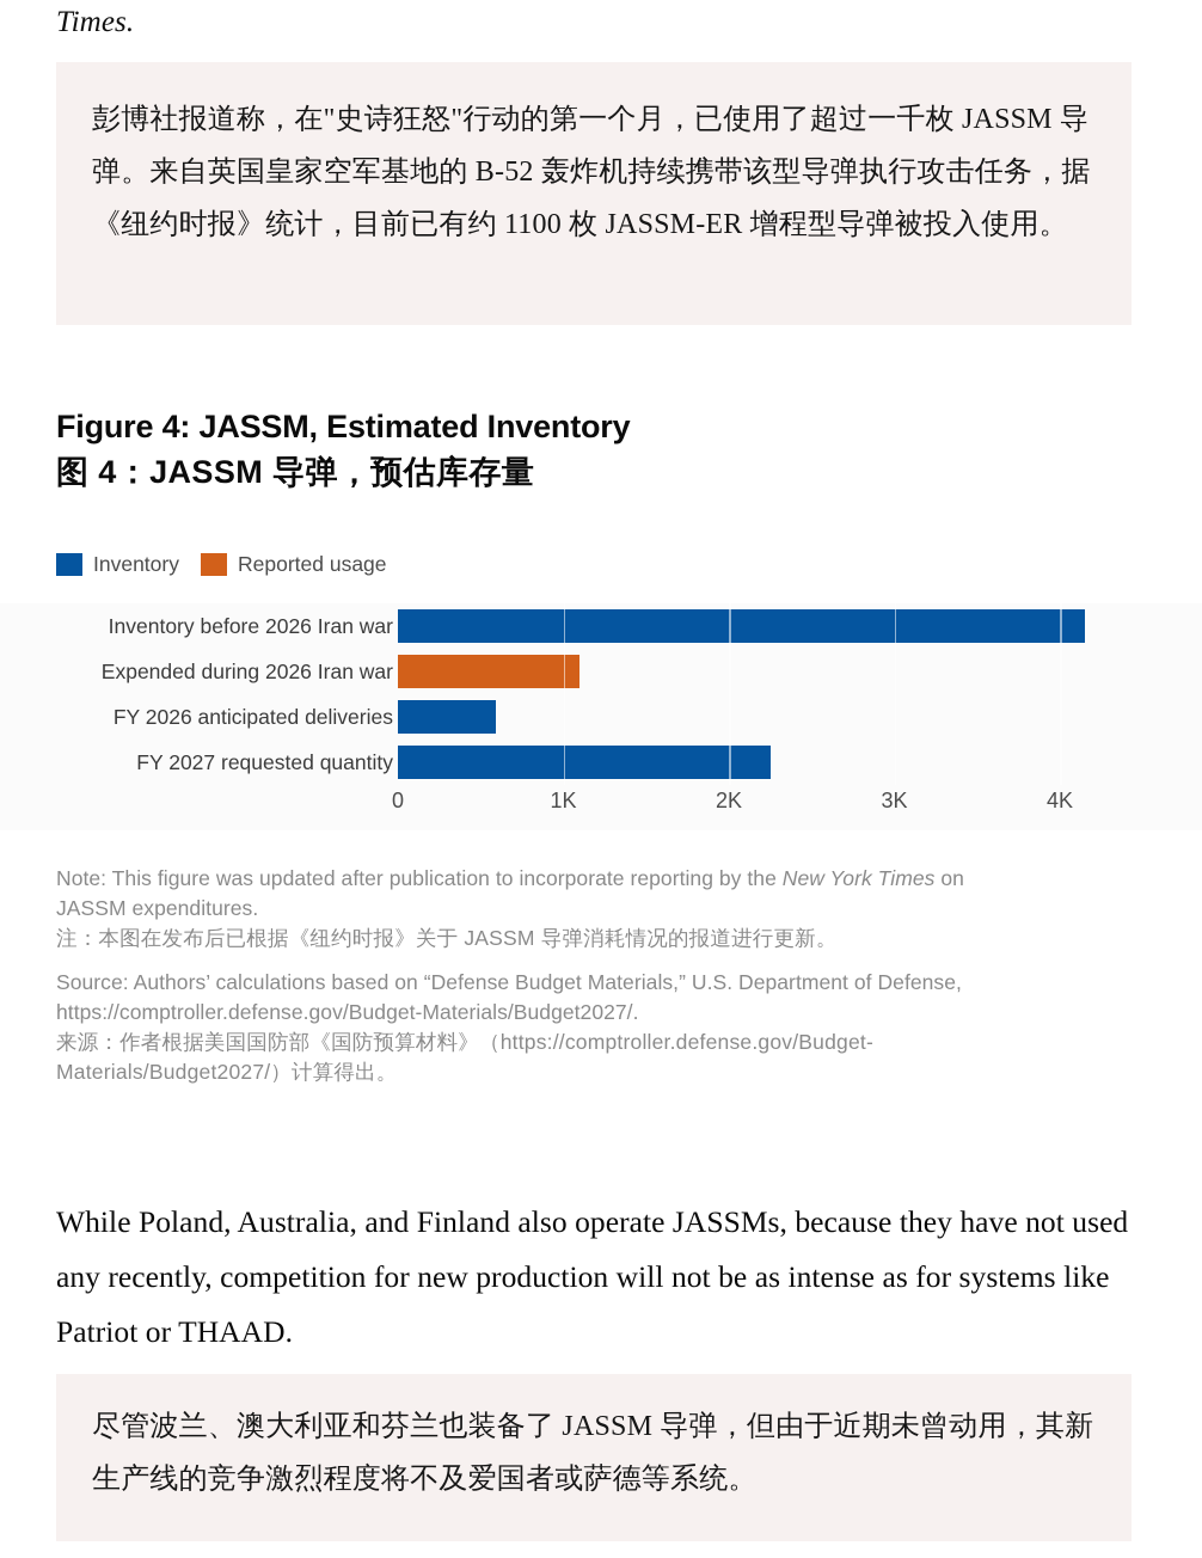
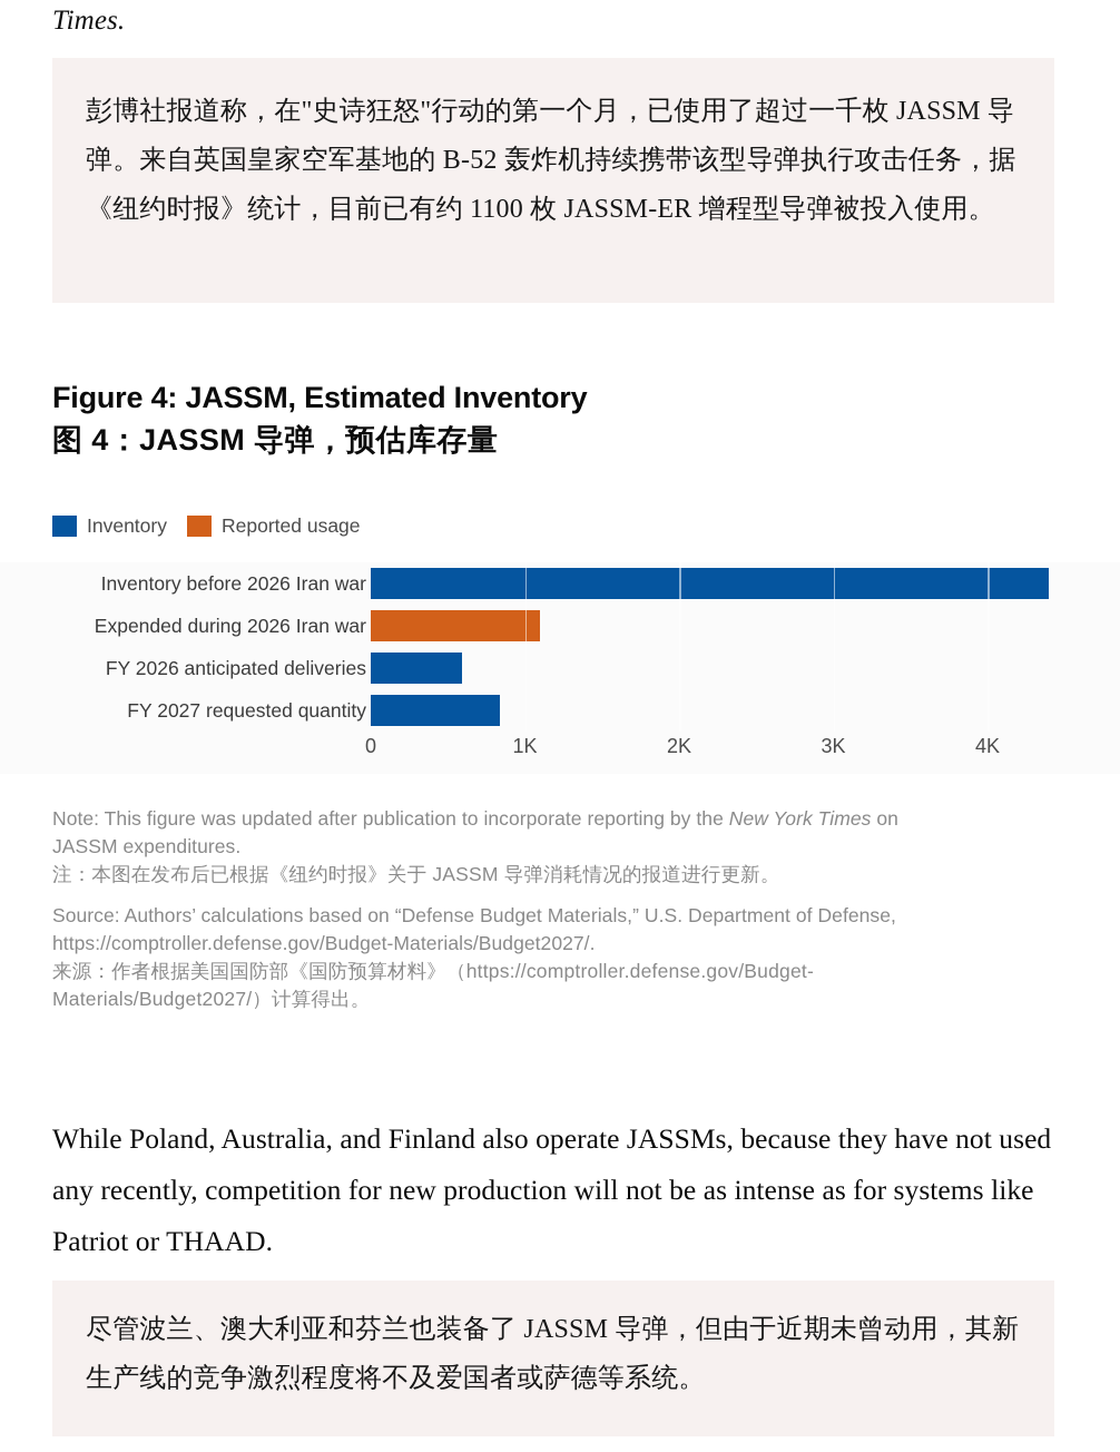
Inventory before 2026 Iran war: 4.15K -> 4.40K
FY 2027 requested quantity: 2.25K -> 0.84K
